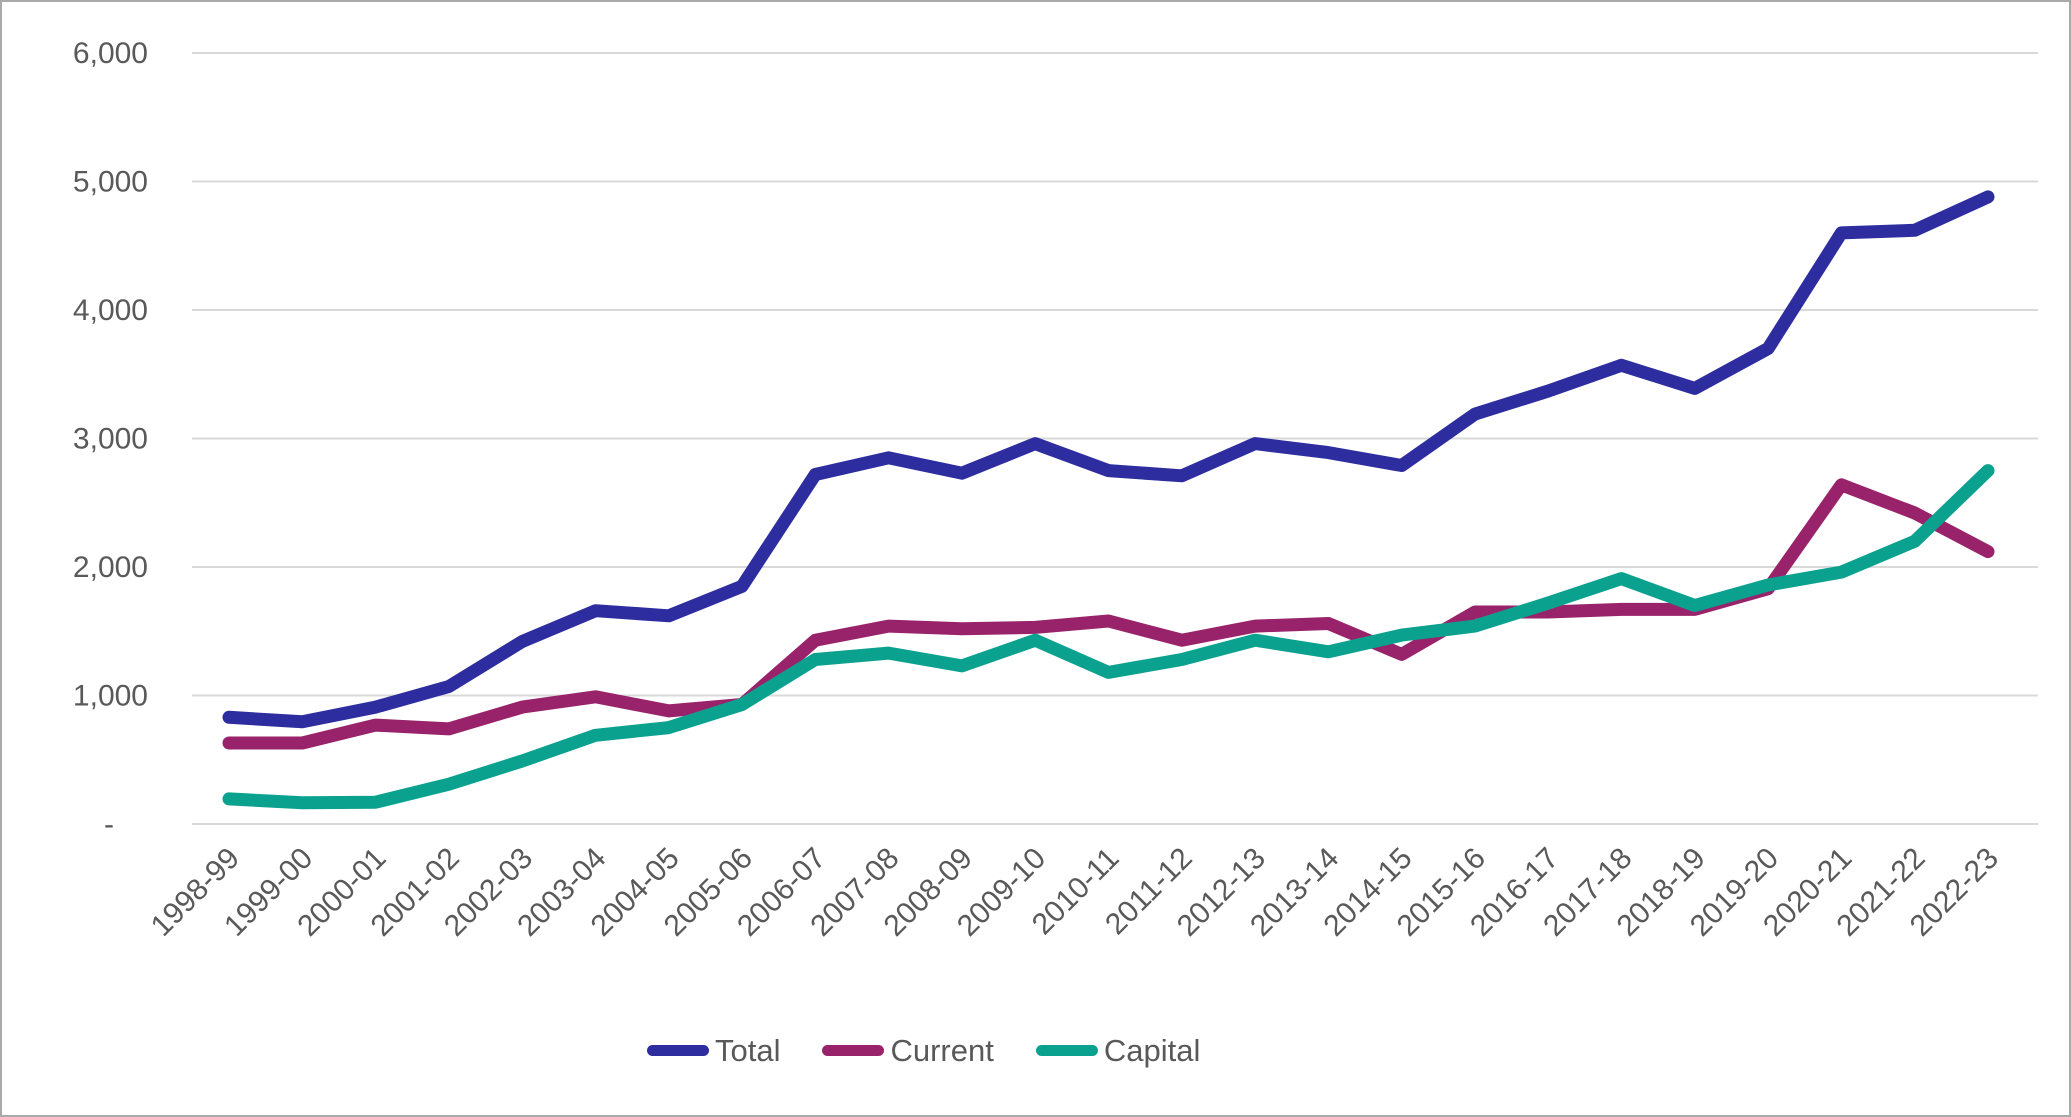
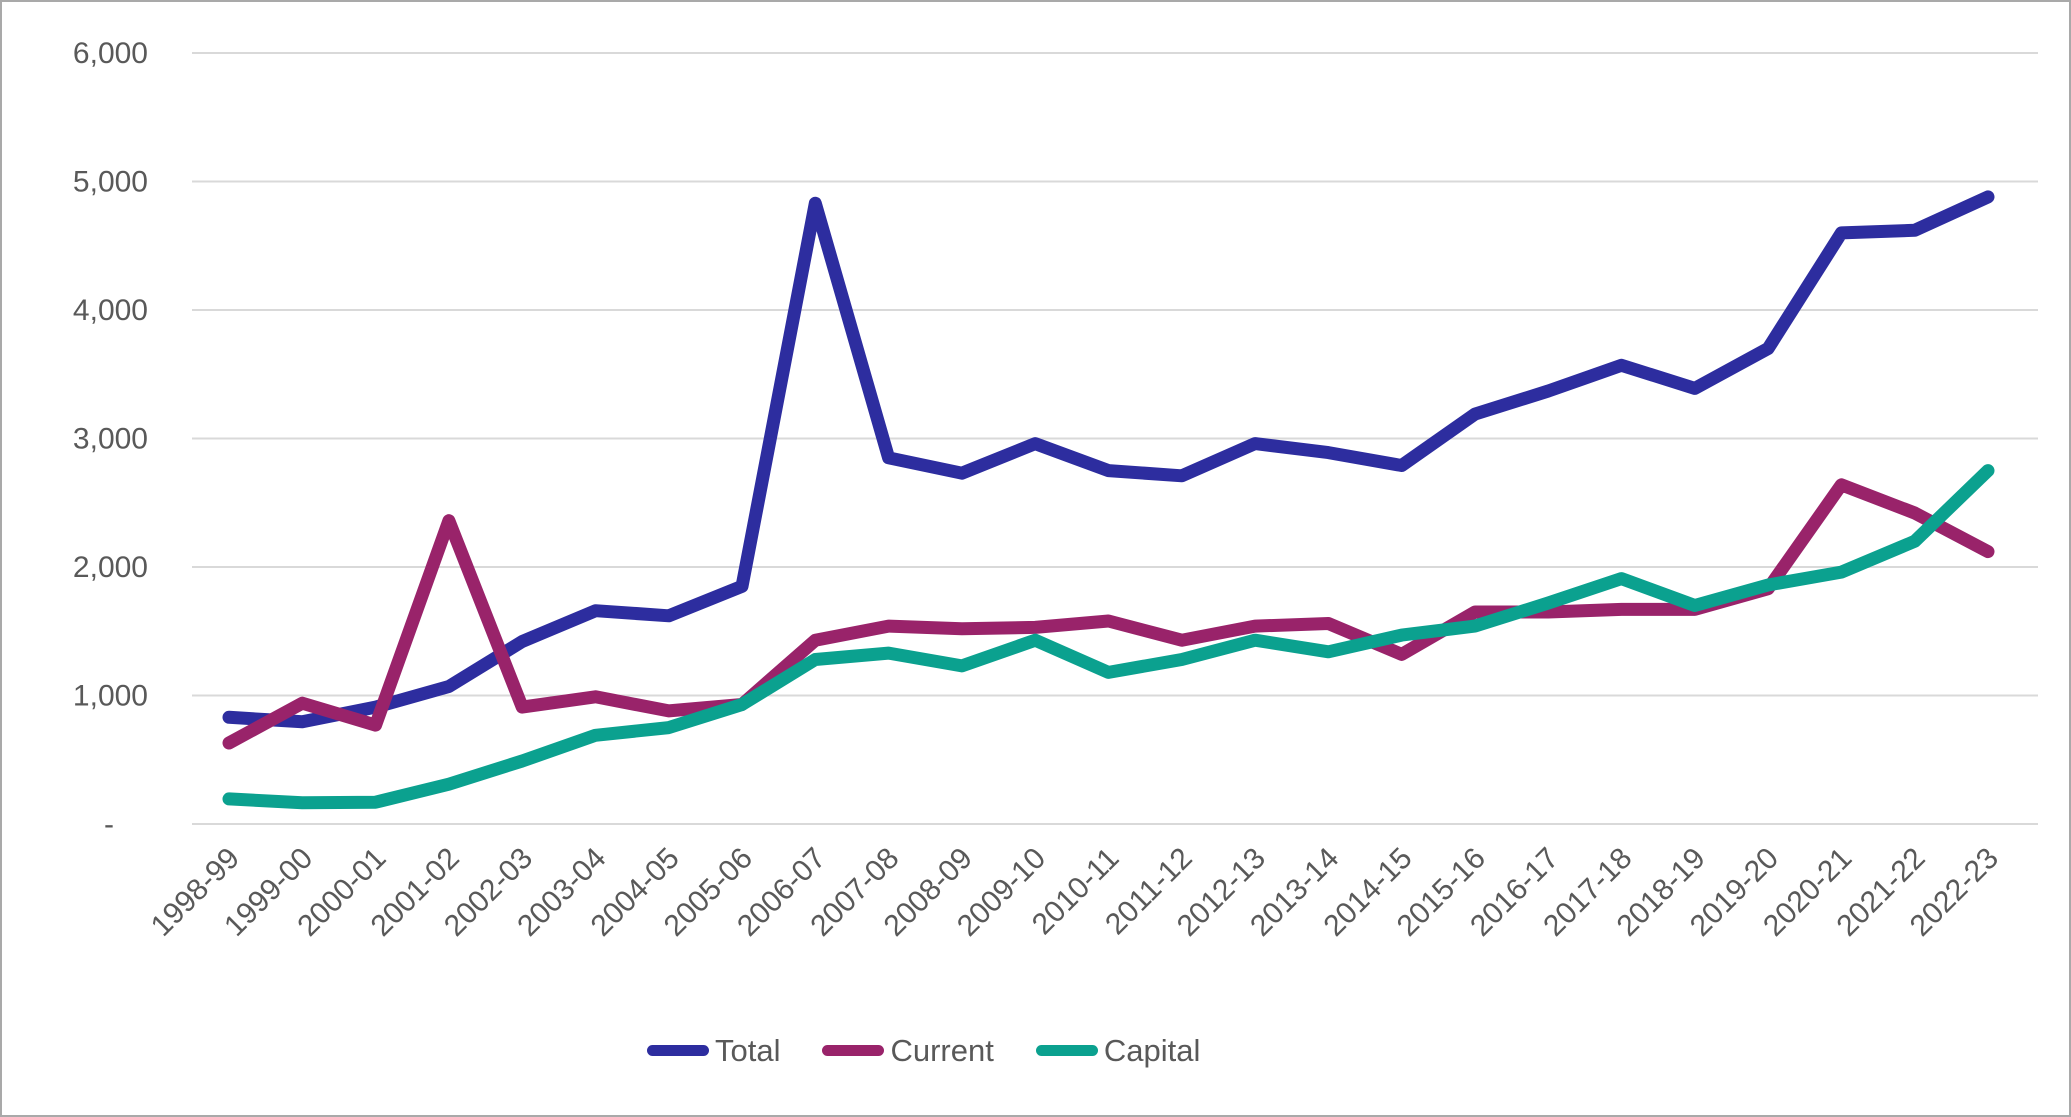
Current/1999-00: 630 -> 940
Current/2001-02: 740 -> 2360
Total/2006-07: 2720 -> 4830
